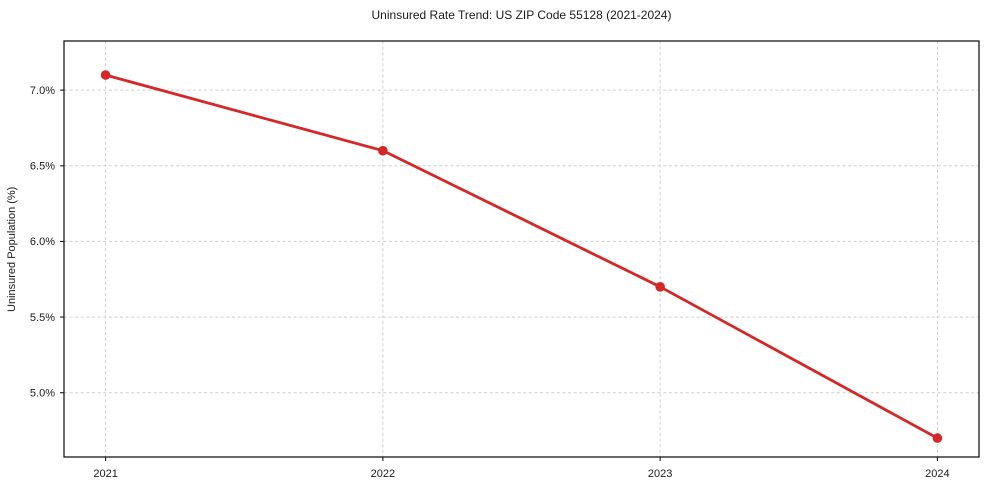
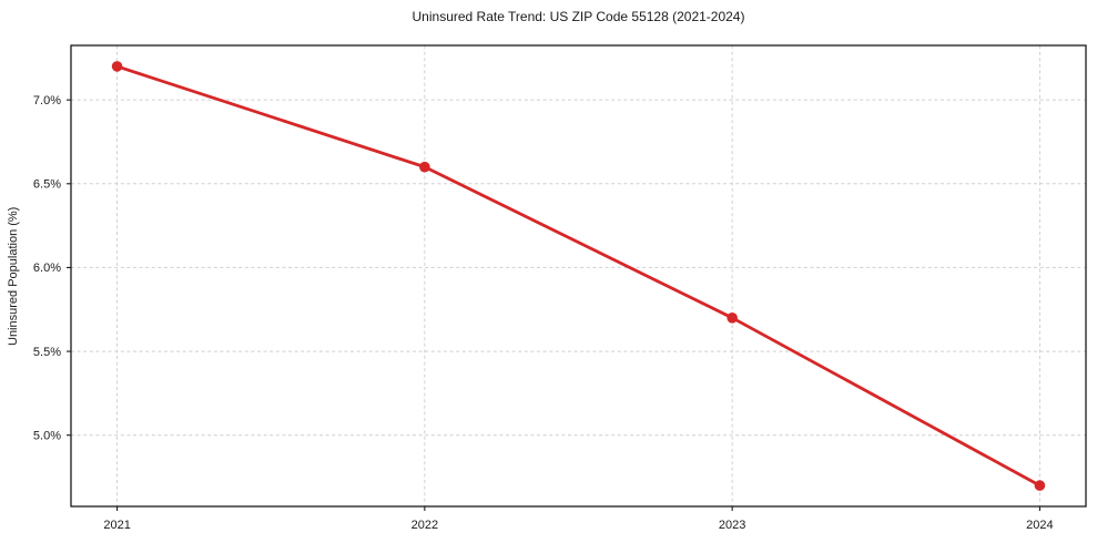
2021: 7.1% -> 7.2%
